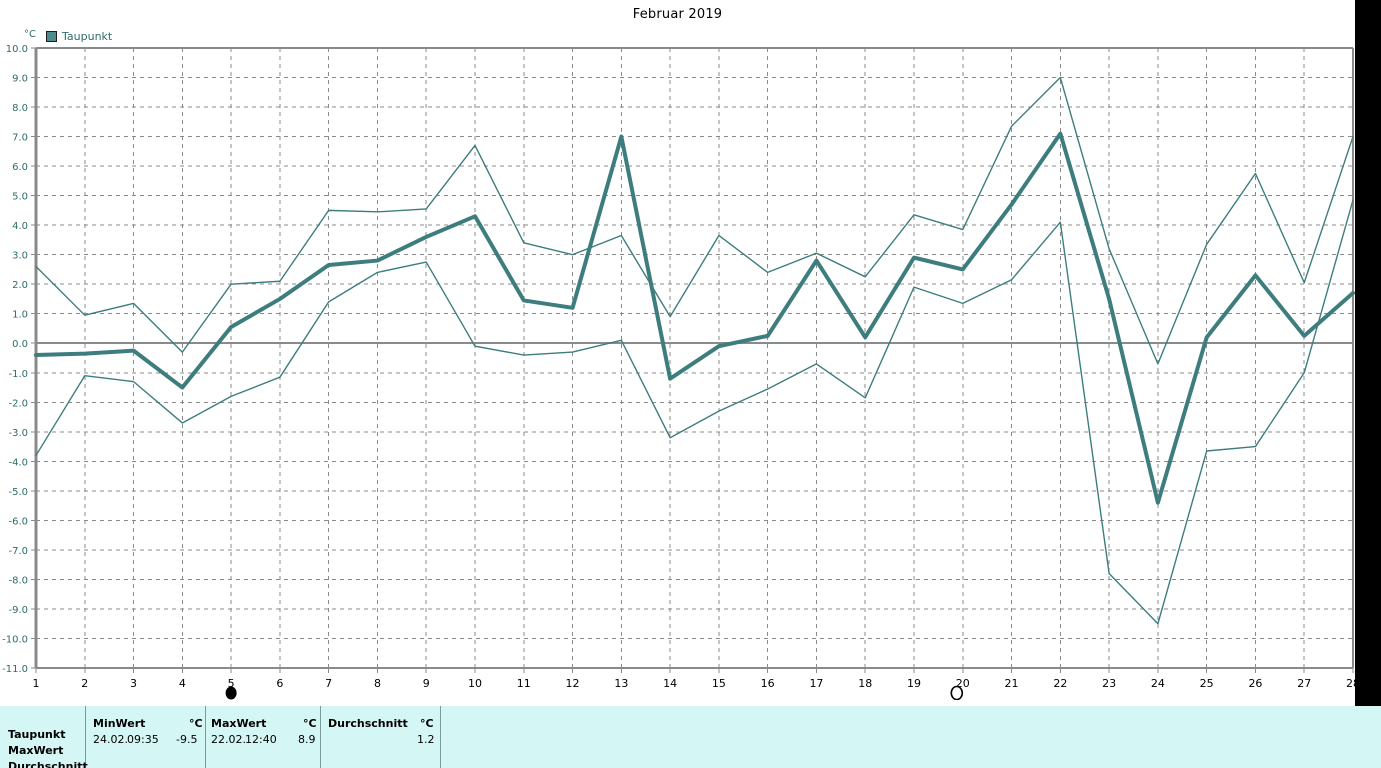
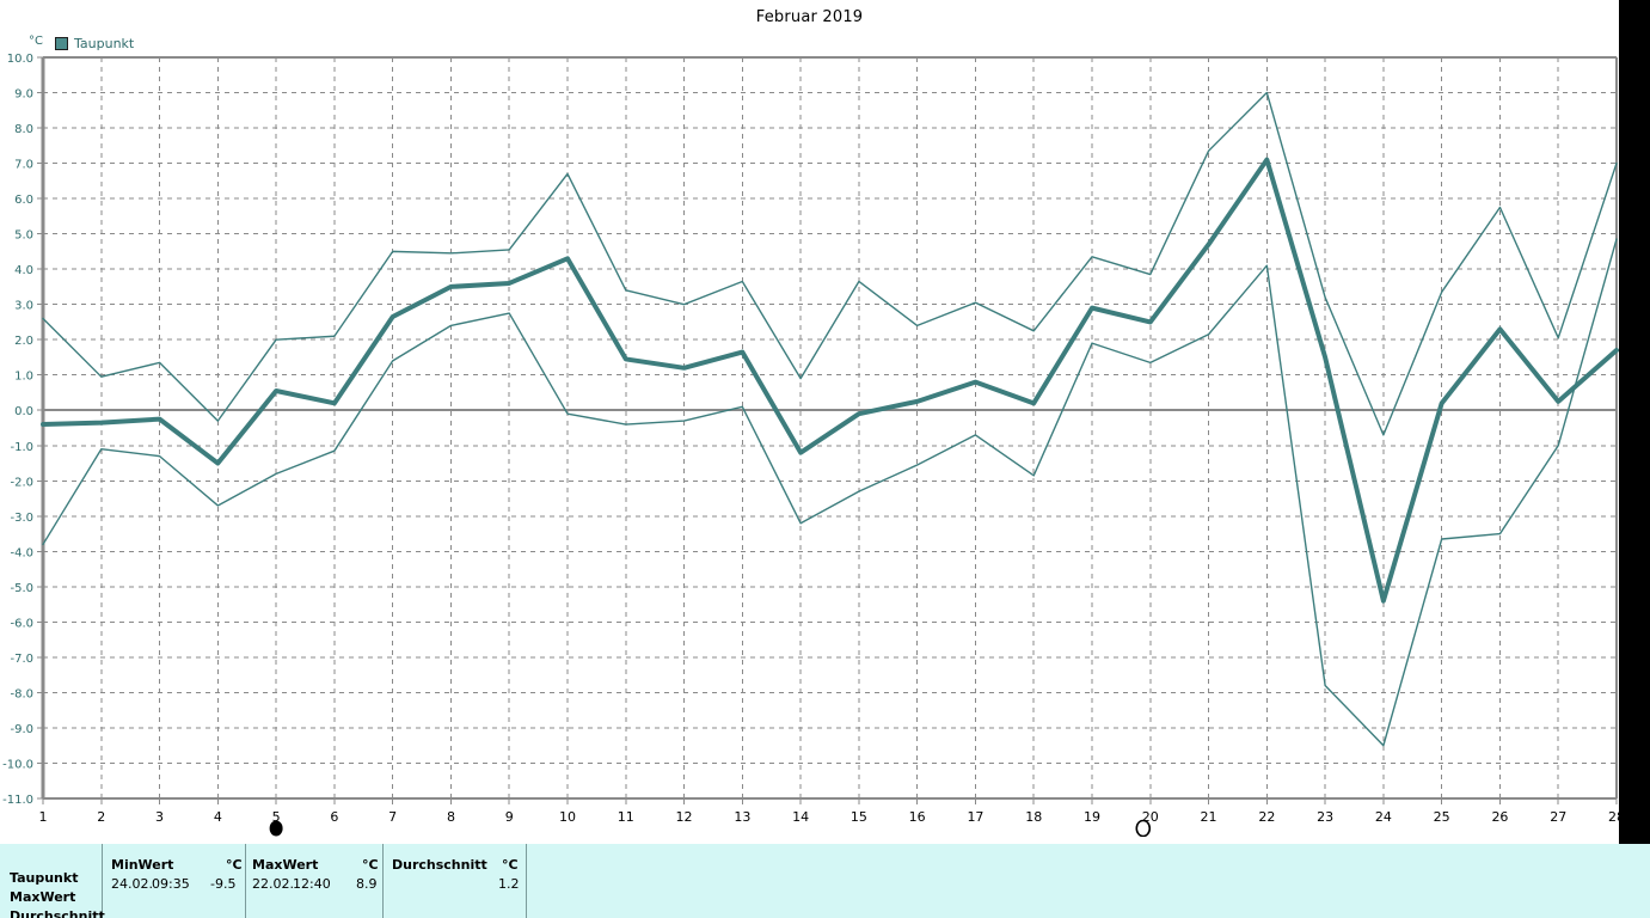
Durchschnitt/6: 1.5 -> 0.2
Durchschnitt/8: 2.8 -> 3.5
Durchschnitt/13: 7.0 -> 1.6
Durchschnitt/17: 2.8 -> 0.8
